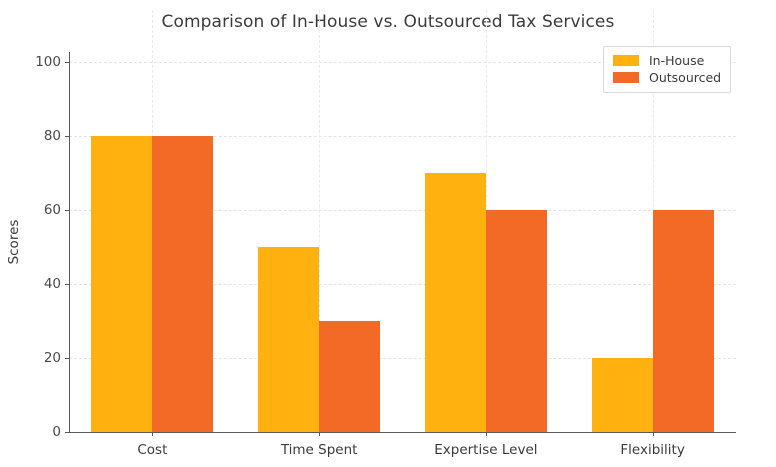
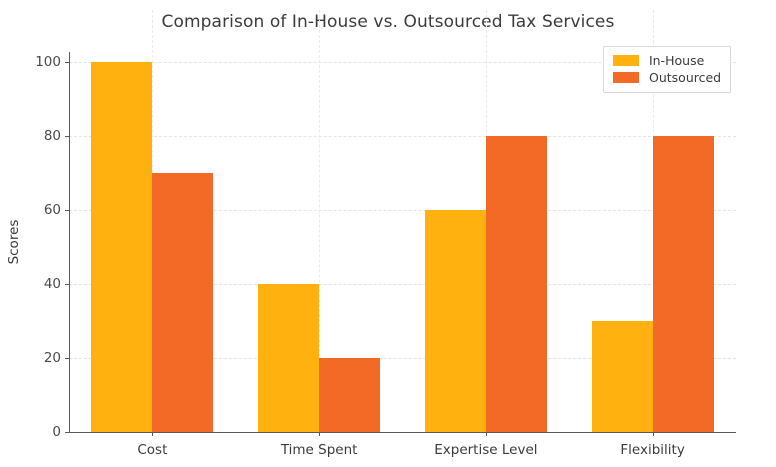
In-House/Cost: 80 -> 100
Outsourced/Cost: 80 -> 70
In-House/Time Spent: 50 -> 40
Outsourced/Time Spent: 30 -> 20
In-House/Expertise Level: 70 -> 60
Outsourced/Expertise Level: 60 -> 80
In-House/Flexibility: 20 -> 30
Outsourced/Flexibility: 60 -> 80
